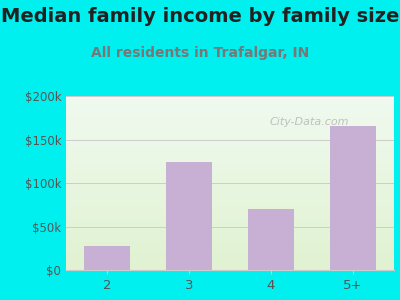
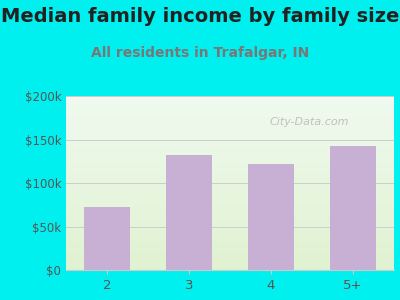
2: $28k -> $72k
3: $124k -> $132k
4: $70k -> $122k
5+: $166k -> $143k
